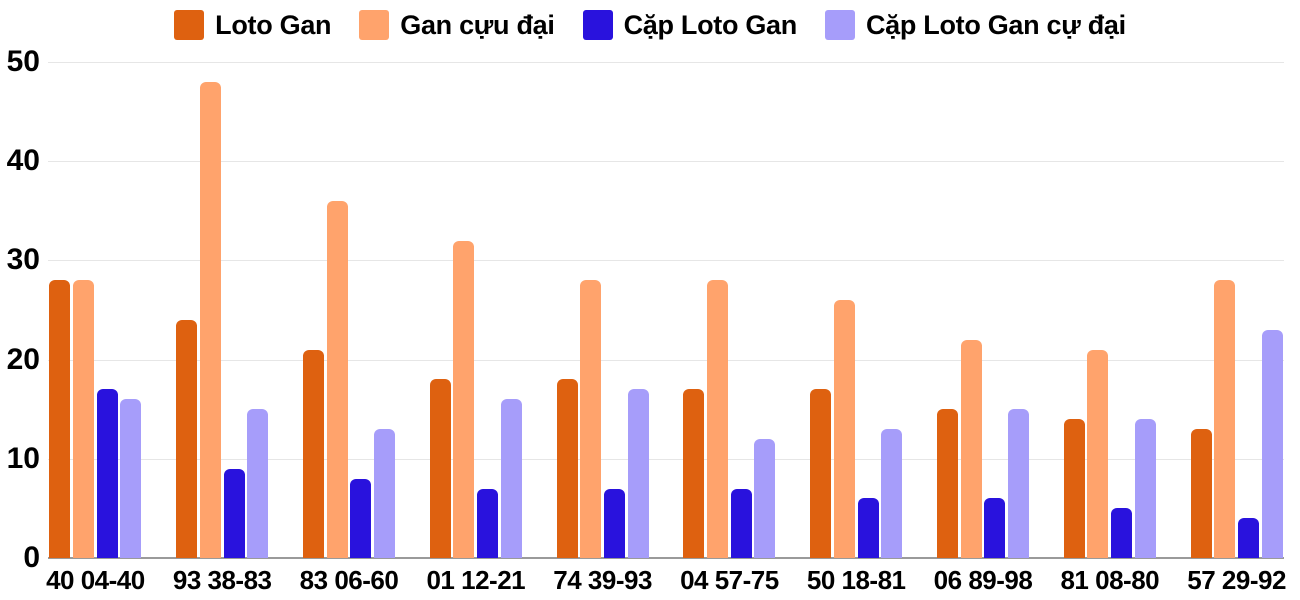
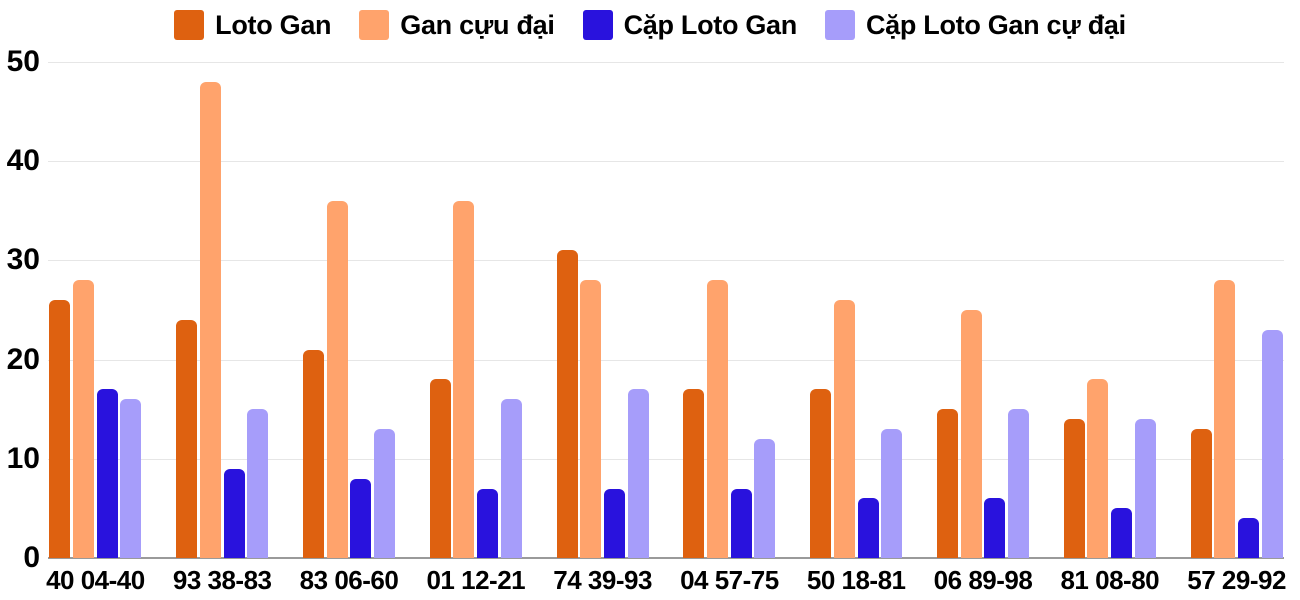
Loto Gan/40 04-40: 28 -> 26
Gan cựu đại/01 12-21: 32 -> 36
Loto Gan/74 39-93: 18 -> 31
Gan cựu đại/06 89-98: 22 -> 25
Gan cựu đại/81 08-80: 21 -> 18
